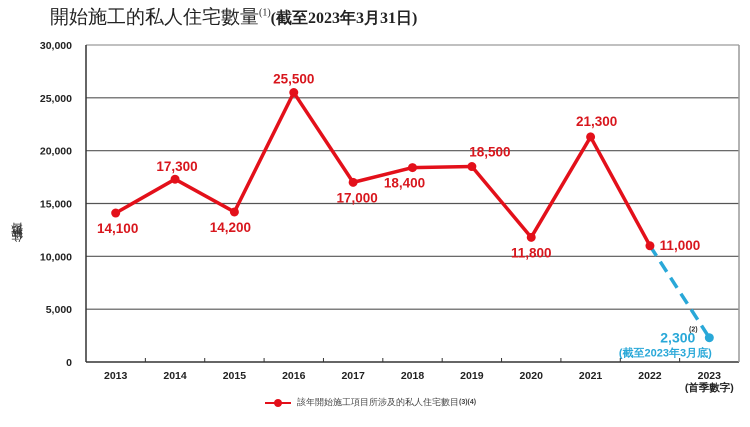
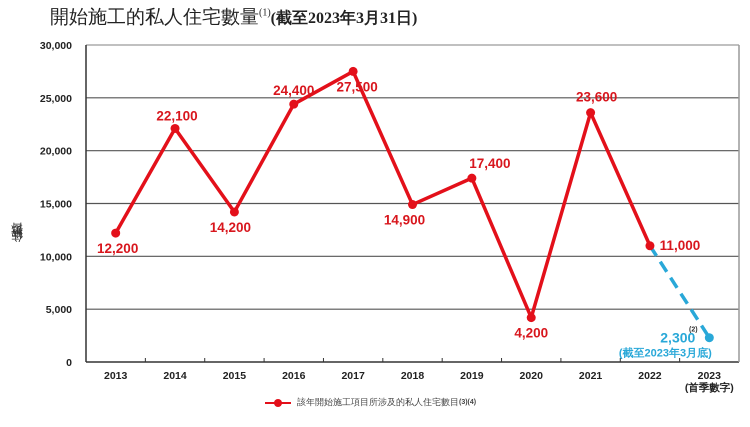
該年開始施工項目所涉及的私人住宅數目/2013: 14,100 -> 12,200
該年開始施工項目所涉及的私人住宅數目/2014: 17,300 -> 22,100
該年開始施工項目所涉及的私人住宅數目/2016: 25,500 -> 24,400
該年開始施工項目所涉及的私人住宅數目/2017: 17,000 -> 27,500
該年開始施工項目所涉及的私人住宅數目/2018: 18,400 -> 14,900
該年開始施工項目所涉及的私人住宅數目/2019: 18,500 -> 17,400
該年開始施工項目所涉及的私人住宅數目/2020: 11,800 -> 4,200
該年開始施工項目所涉及的私人住宅數目/2021: 21,300 -> 23,600
